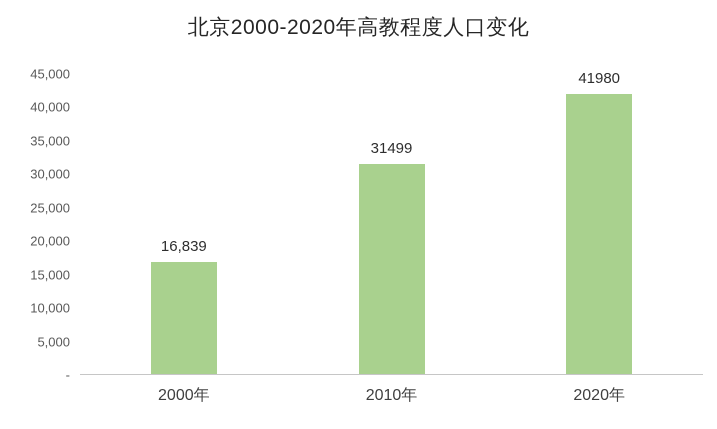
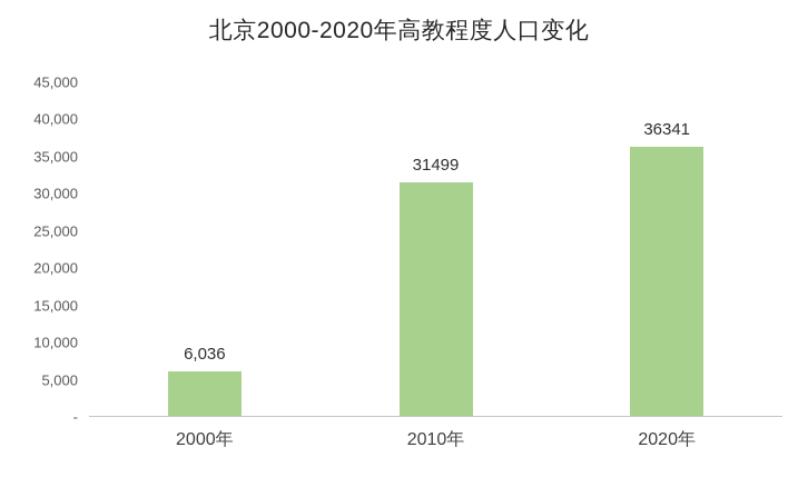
2000年: 16,839 -> 6,036
2020年: 41980 -> 36341
